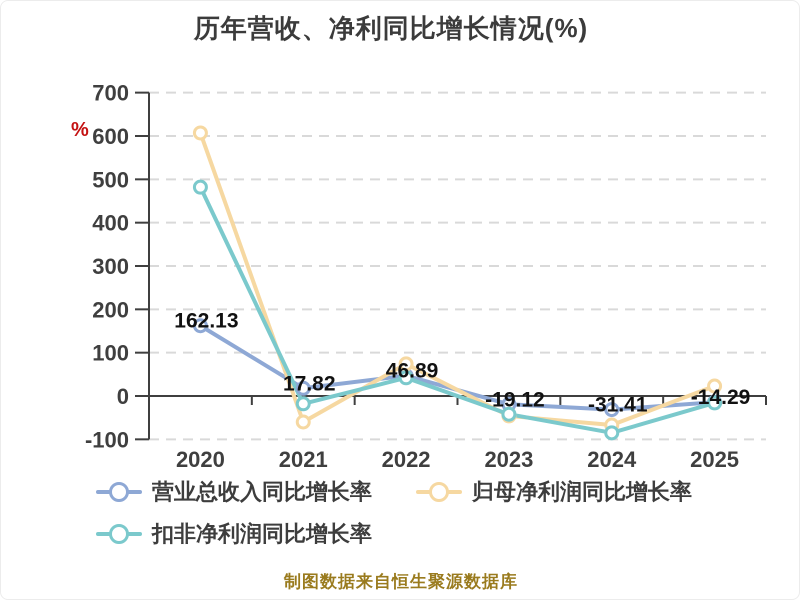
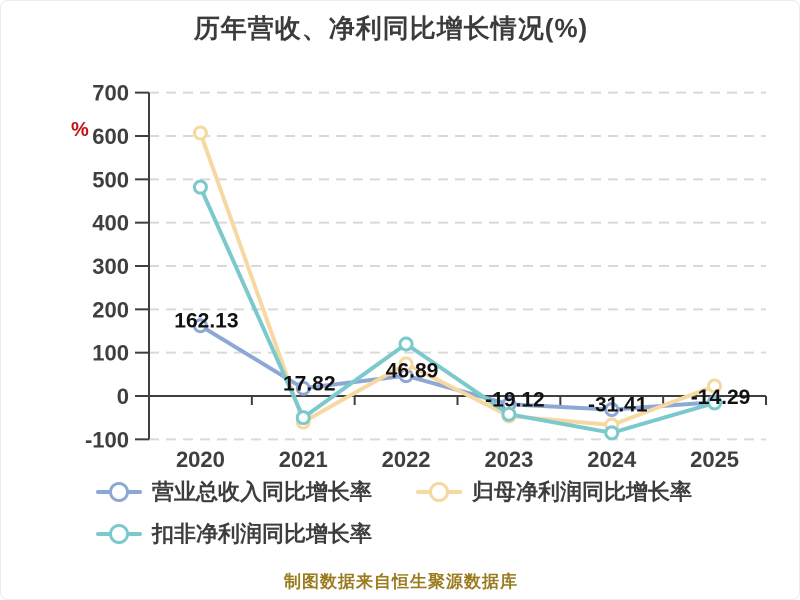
扣非净利润同比增长率/2021: -20 -> -50
扣非净利润同比增长率/2022: 40 -> 120
